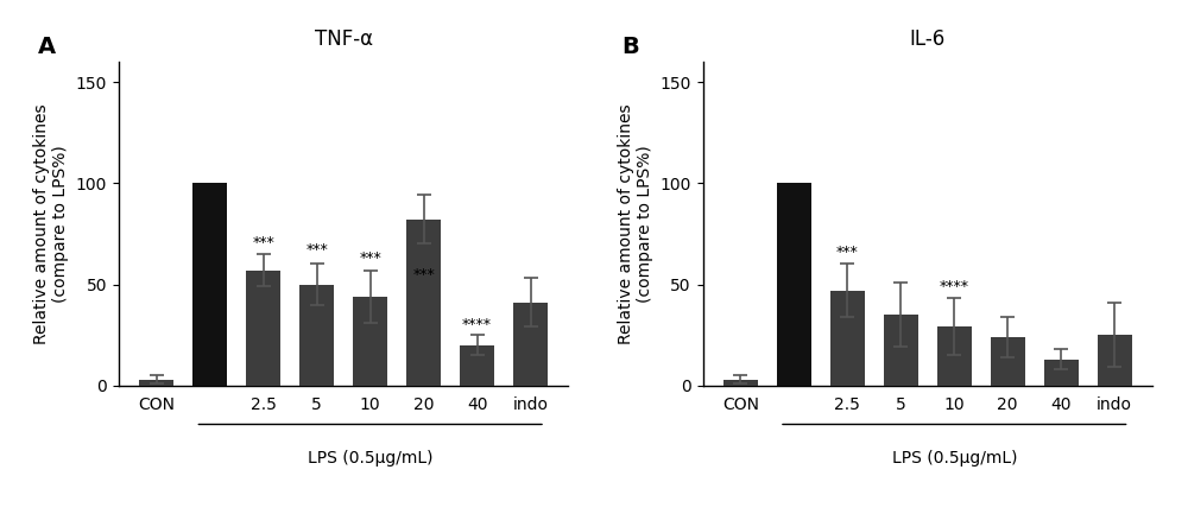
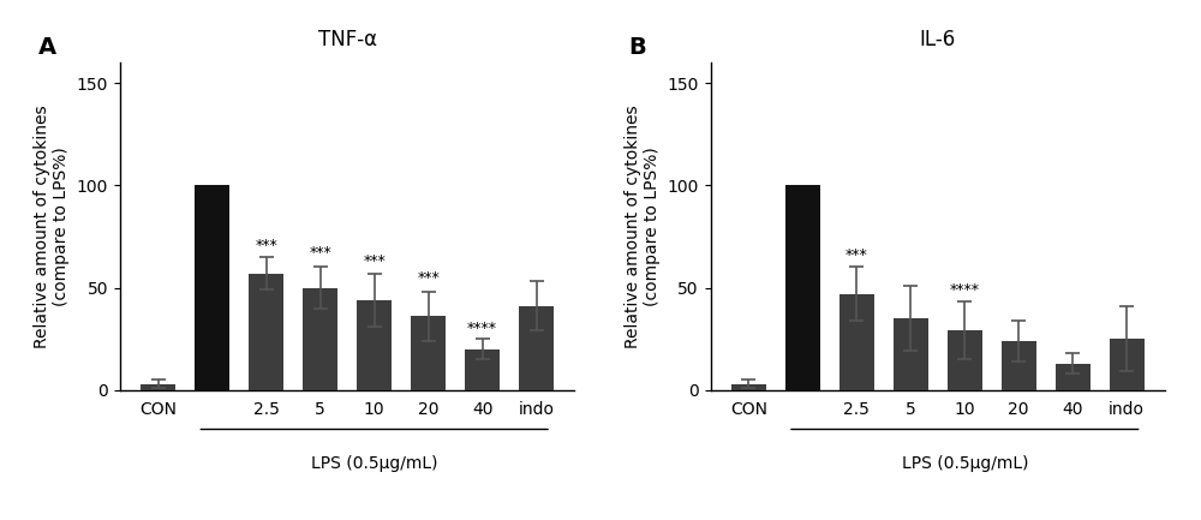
TNF-α/20: 82 -> 36
